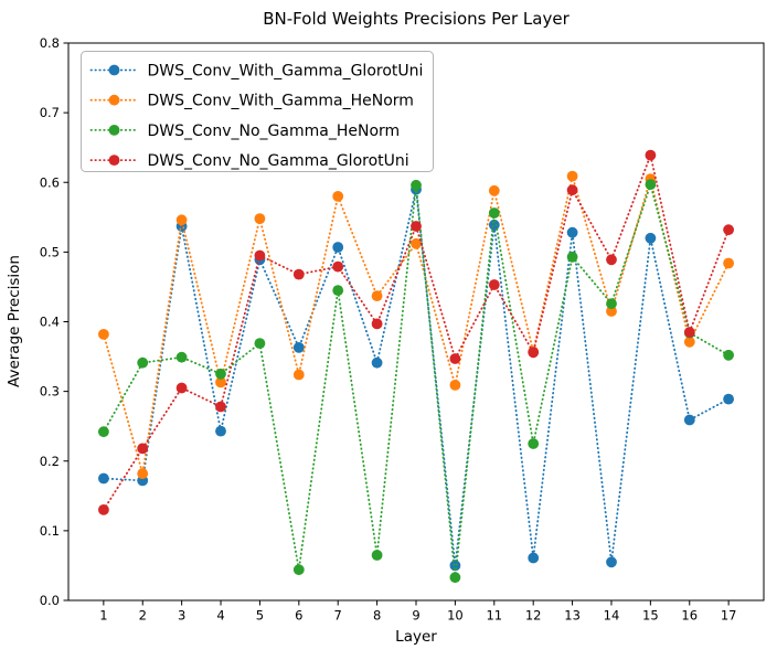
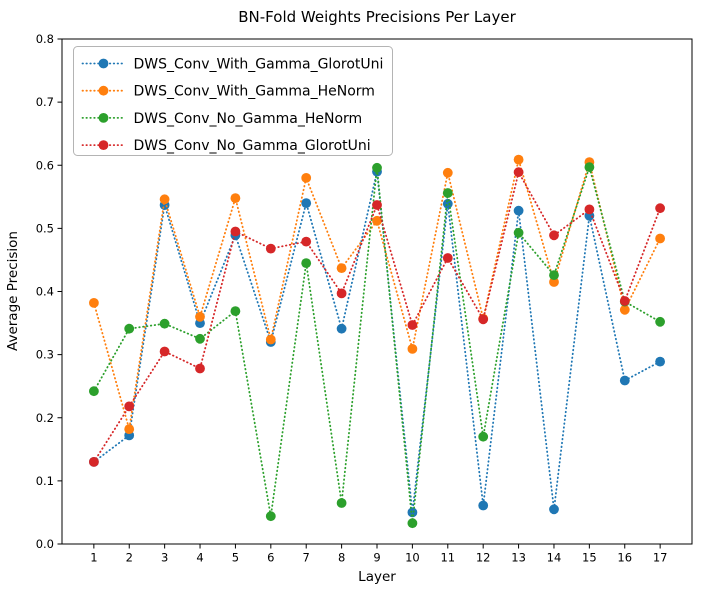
DWS_Conv_With_Gamma_GlorotUni/1: 0.17 -> 0.13
DWS_Conv_With_Gamma_GlorotUni/4: 0.24 -> 0.35
DWS_Conv_With_Gamma_HeNorm/4: 0.31 -> 0.36
DWS_Conv_With_Gamma_GlorotUni/6: 0.36 -> 0.32
DWS_Conv_With_Gamma_GlorotUni/7: 0.51 -> 0.54
DWS_Conv_No_Gamma_HeNorm/12: 0.23 -> 0.17
DWS_Conv_No_Gamma_GlorotUni/15: 0.64 -> 0.53
